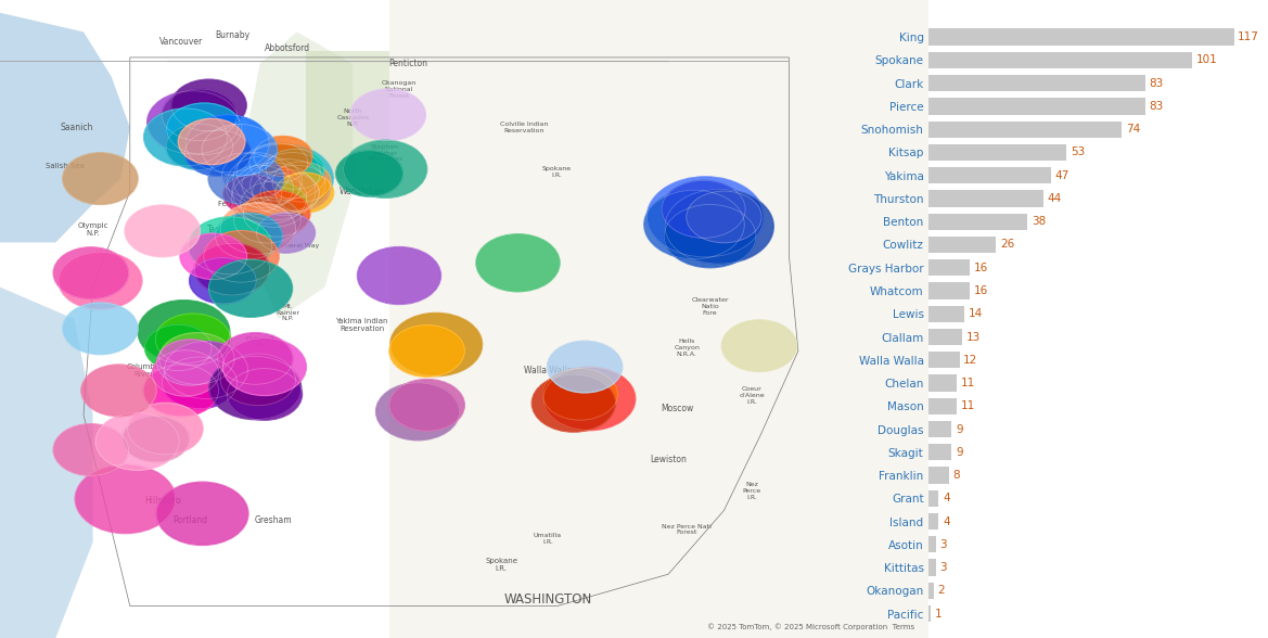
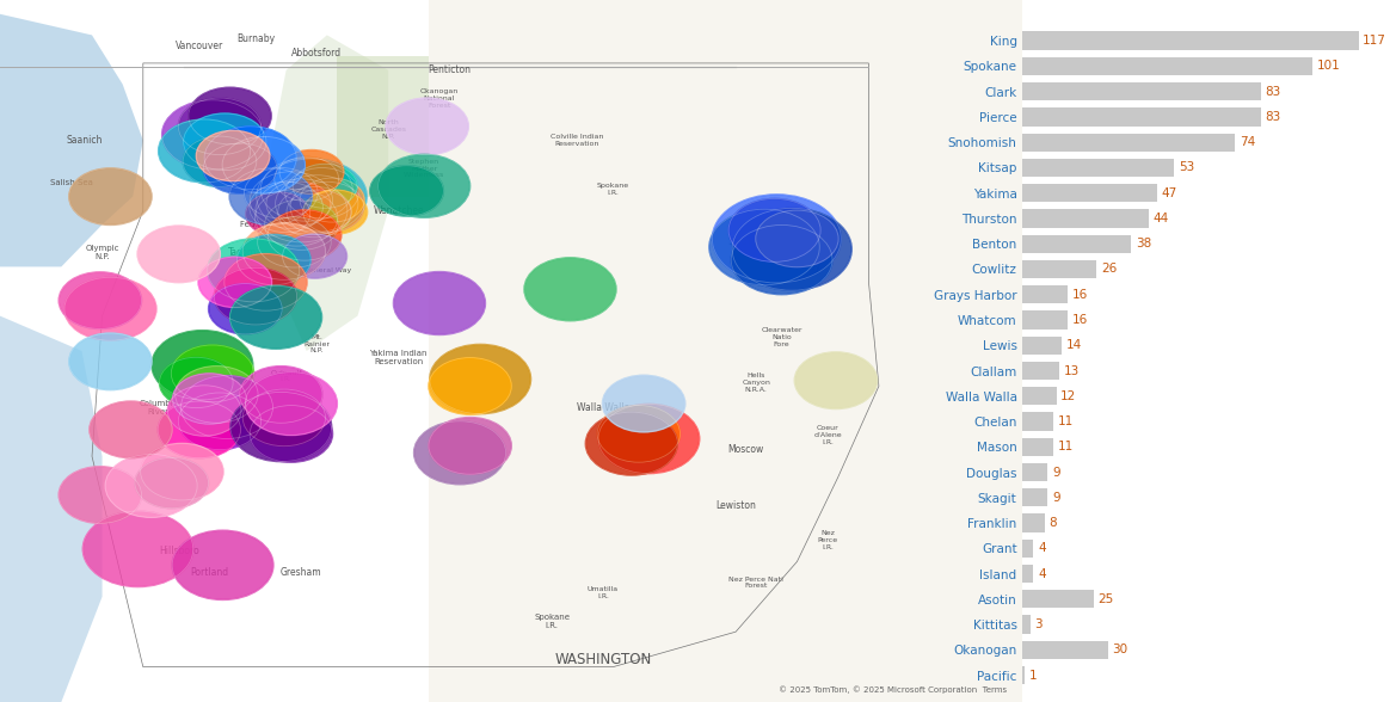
Asotin: 3 -> 25
Okanogan: 2 -> 30
